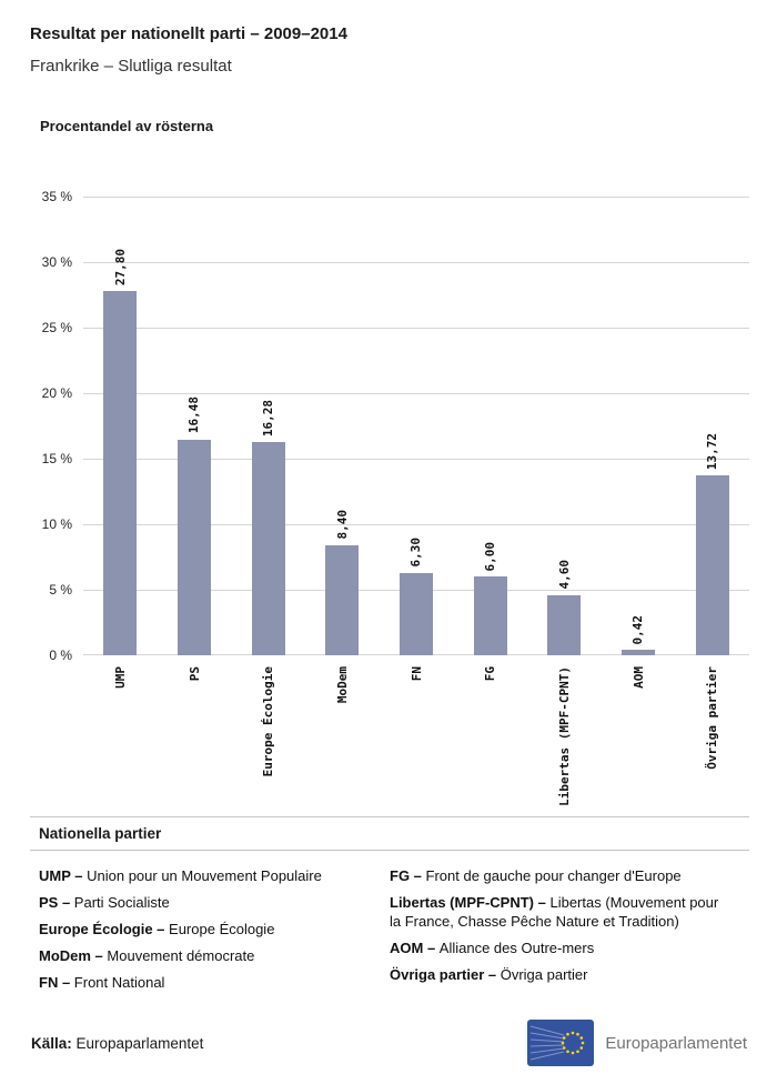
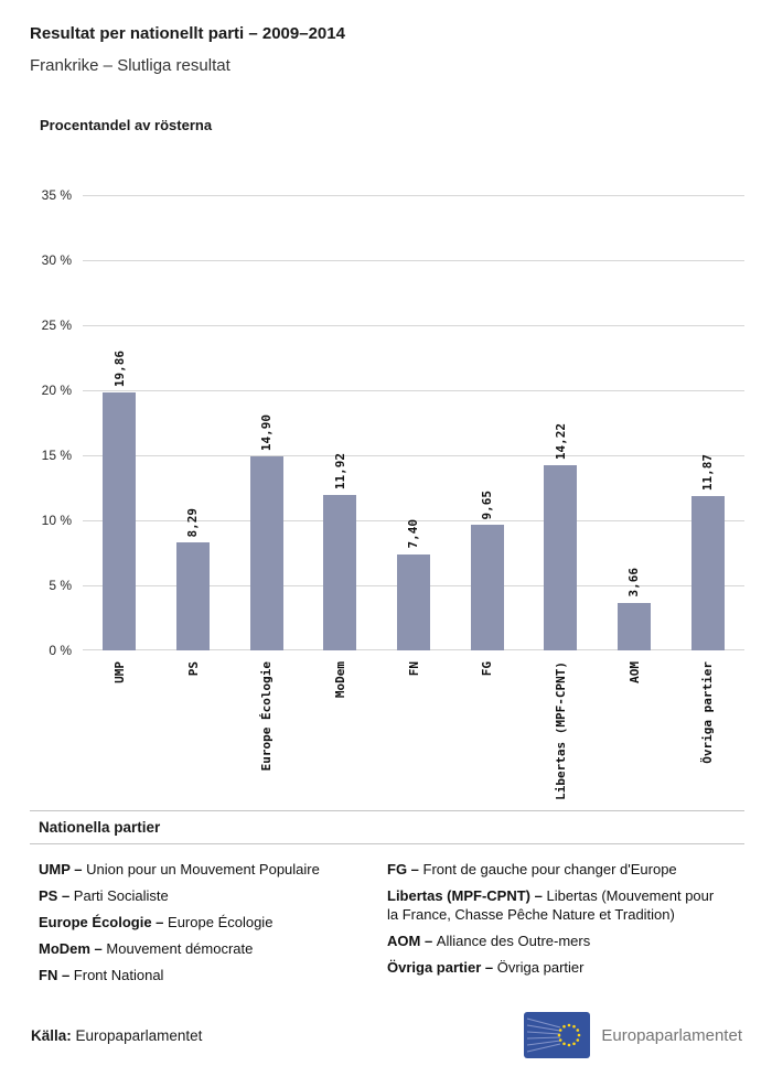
UMP: 27,80 -> 19,86
PS: 16,48 -> 8,29
Europe Écologie: 16,28 -> 14,90
MoDem: 8,40 -> 11,92
FN: 6,30 -> 7,40
FG: 6,00 -> 9,65
Libertas (MPF-CPNT): 4,60 -> 14,22
AOM: 0,42 -> 3,66
Övriga partier: 13,72 -> 11,87
